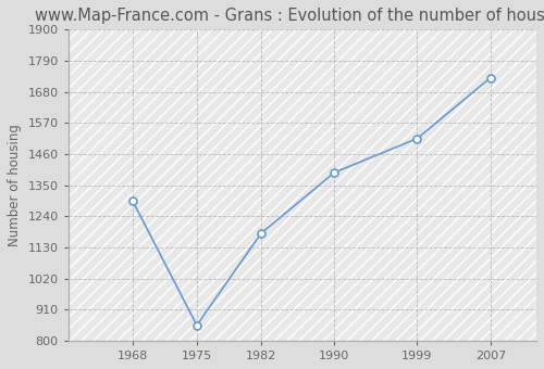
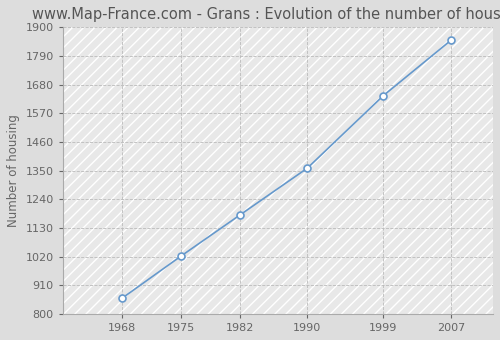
1968: 1295 -> 860
1975: 855 -> 1022
1990: 1395 -> 1360
1999: 1515 -> 1638
2007: 1730 -> 1850
